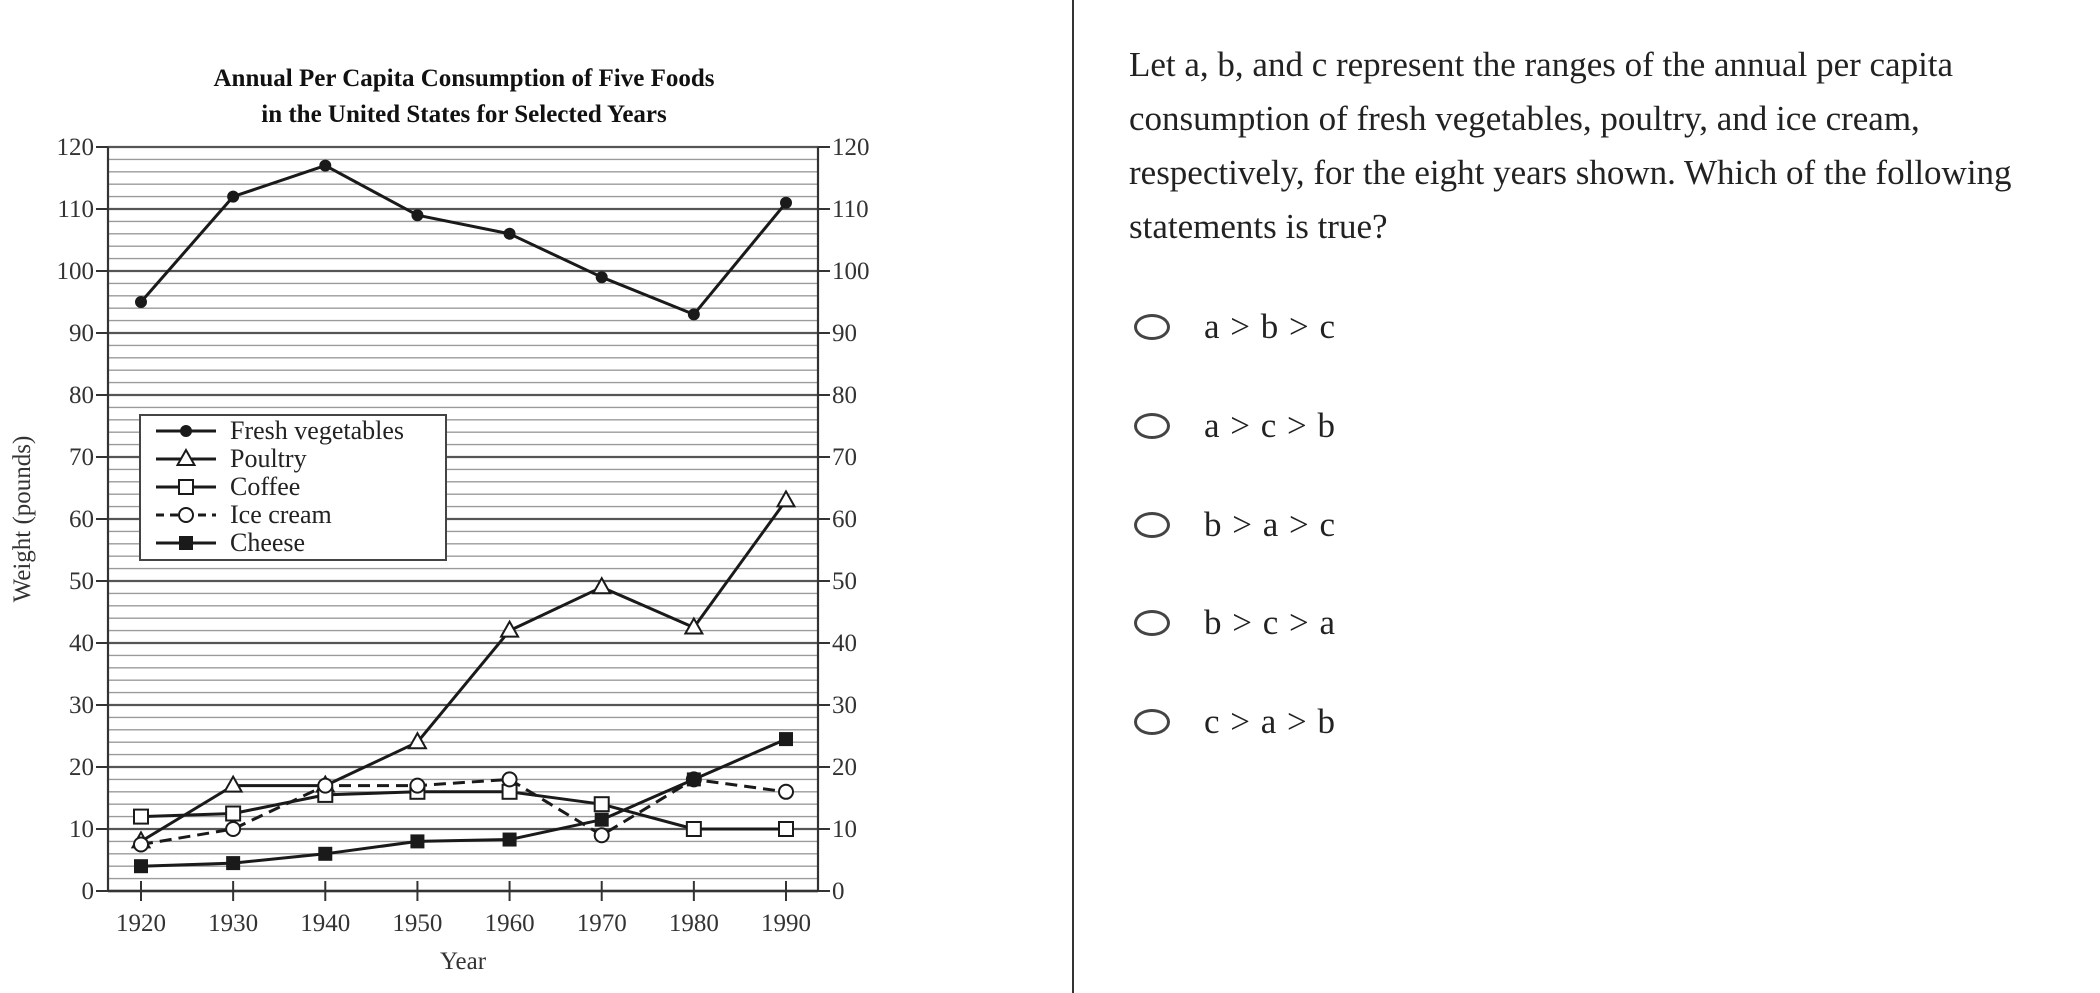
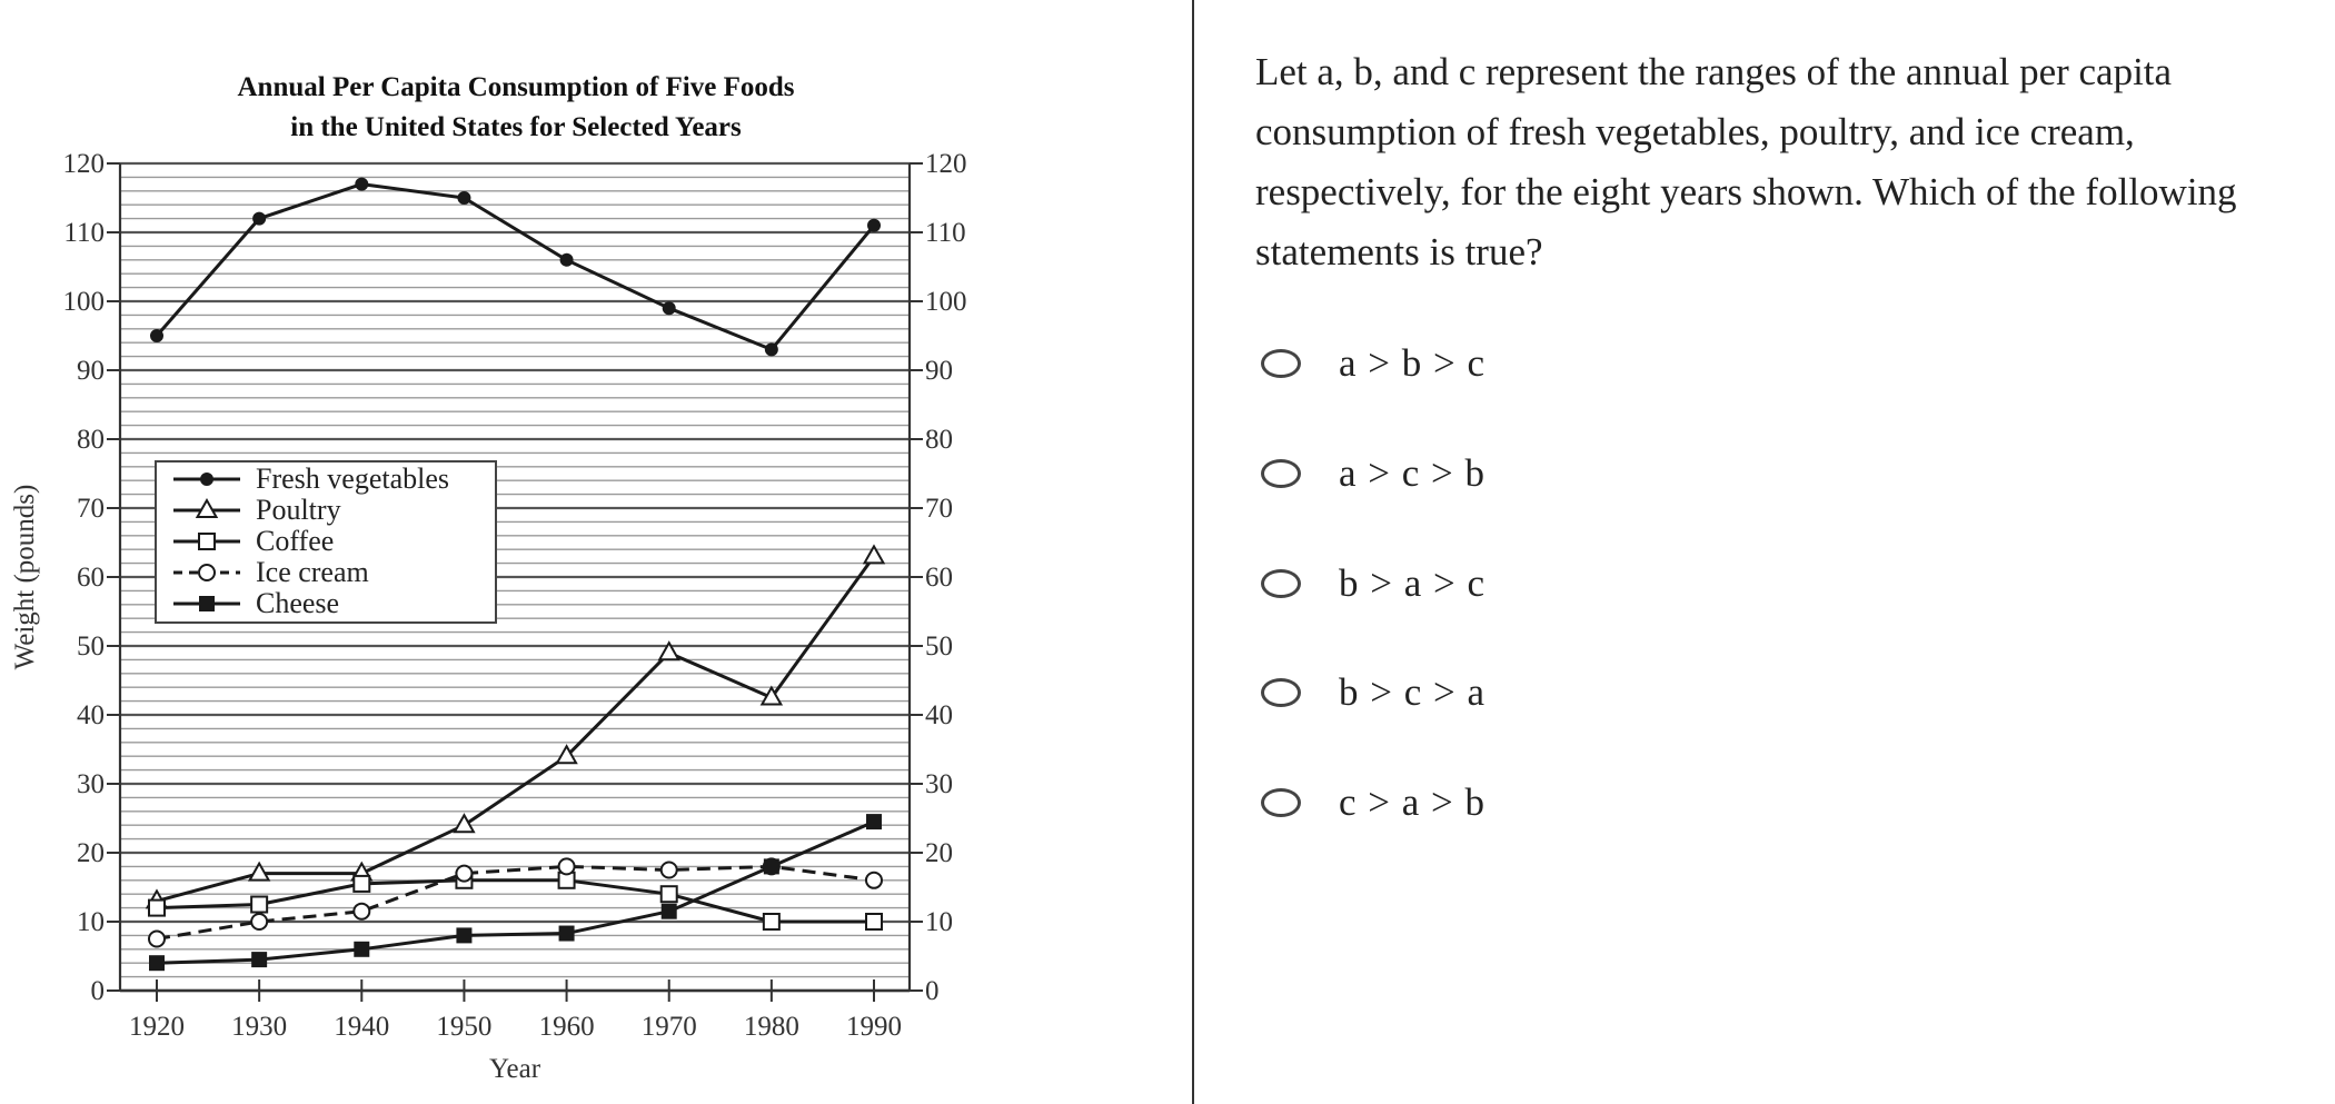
Poultry/1920: 8 -> 13
Ice cream/1940: 17 -> 12
Fresh vegetables/1950: 109 -> 115
Poultry/1960: 42 -> 34
Ice cream/1970: 9 -> 18
